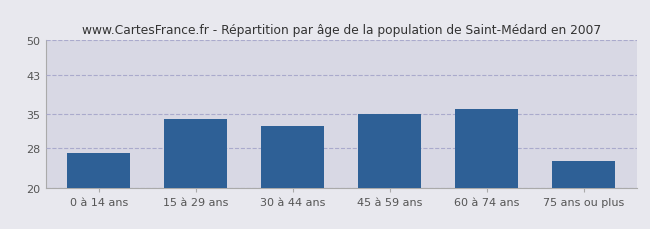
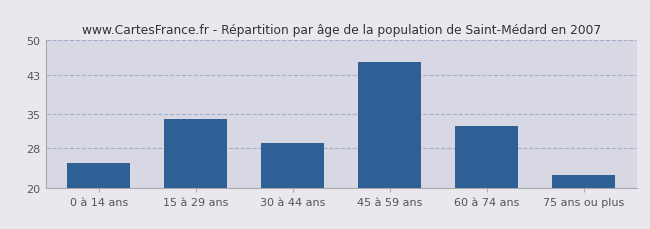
0 à 14 ans: 27.0 -> 25.0
30 à 44 ans: 32.5 -> 29.0
45 à 59 ans: 35.0 -> 45.5
60 à 74 ans: 36.0 -> 32.5
75 ans ou plus: 25.5 -> 22.5
